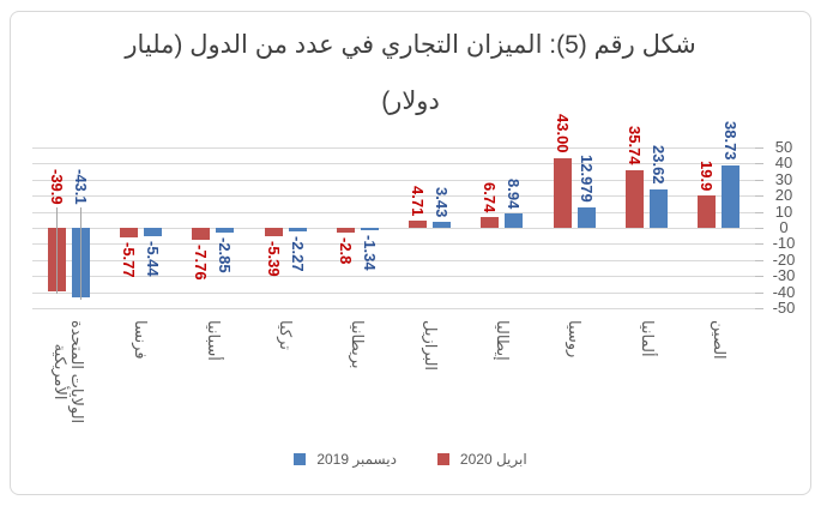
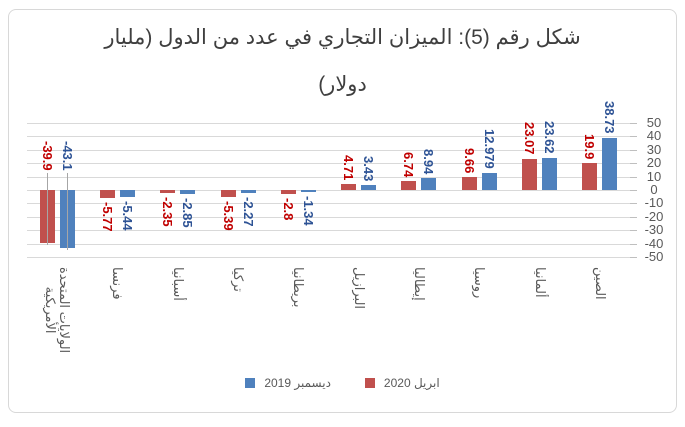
ابريل 2020/أسبانيا: -7.76 -> -2.35
ابريل 2020/روسيا: 43.00 -> 9.66
ابريل 2020/ألمانيا: 35.74 -> 23.07
